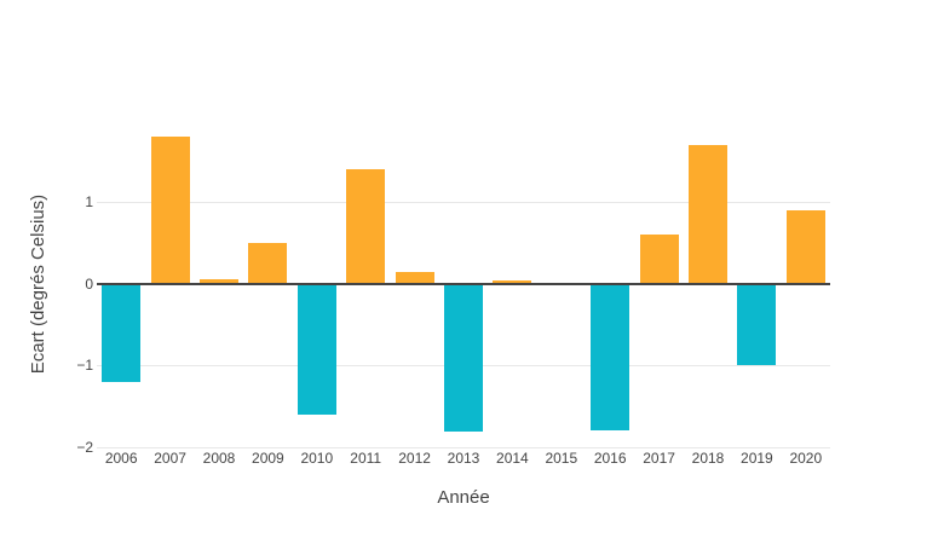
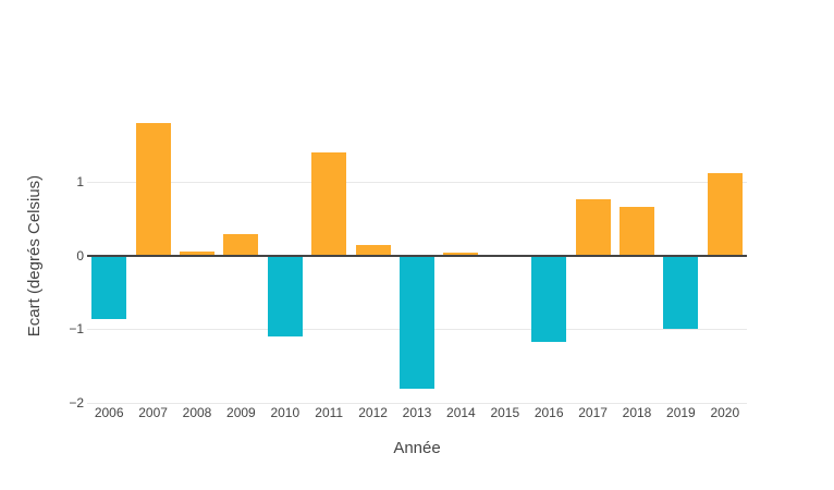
2006: -1.2 -> -0.9
2009: 0.5 -> 0.3
2010: -1.6 -> -1.1
2016: -1.8 -> -1.2
2017: 0.6 -> 0.8
2018: 1.7 -> 0.7
2020: 0.9 -> 1.1
